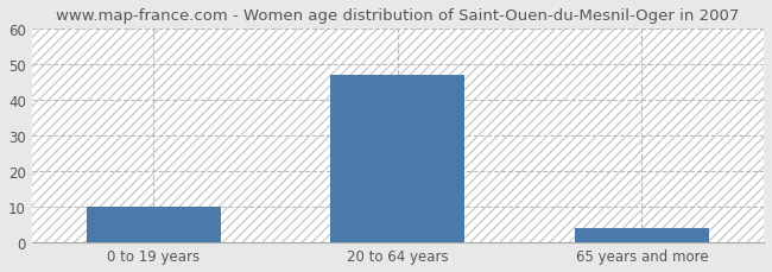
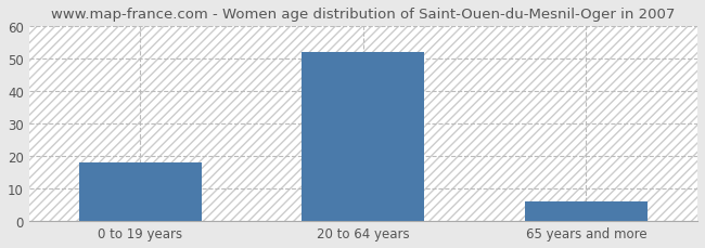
0 to 19 years: 10 -> 18
20 to 64 years: 47 -> 52
65 years and more: 4 -> 6
